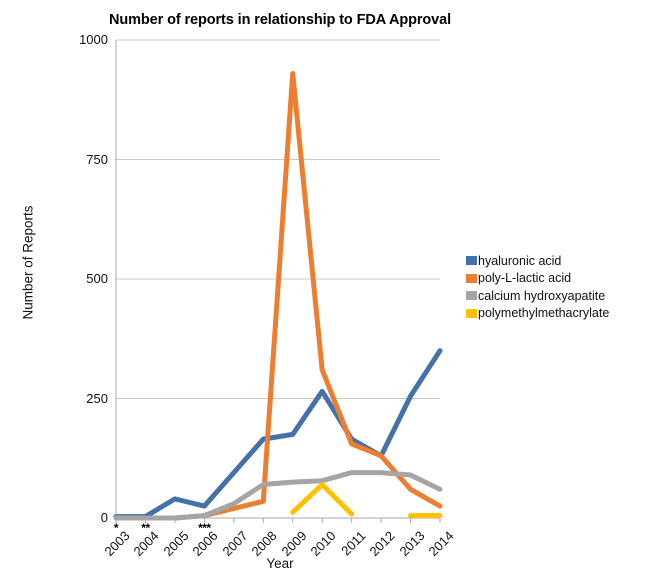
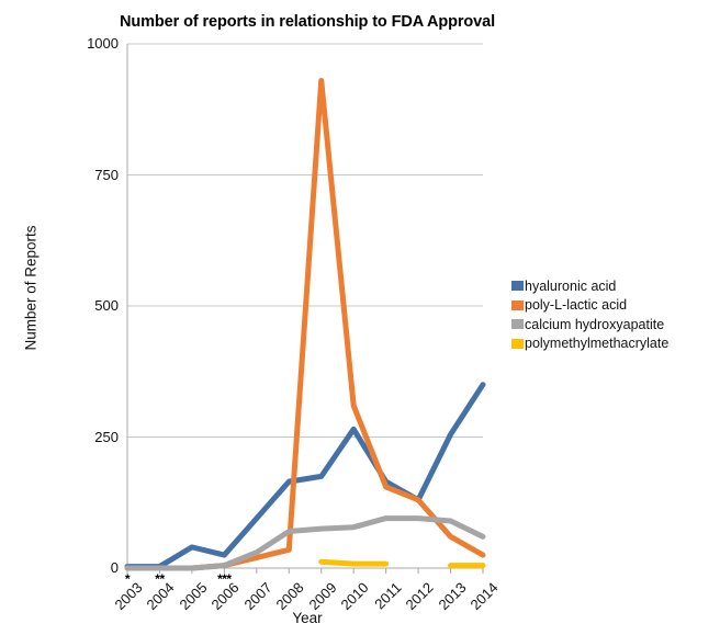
polymethylmethacrylate/2010: 70 -> 10
